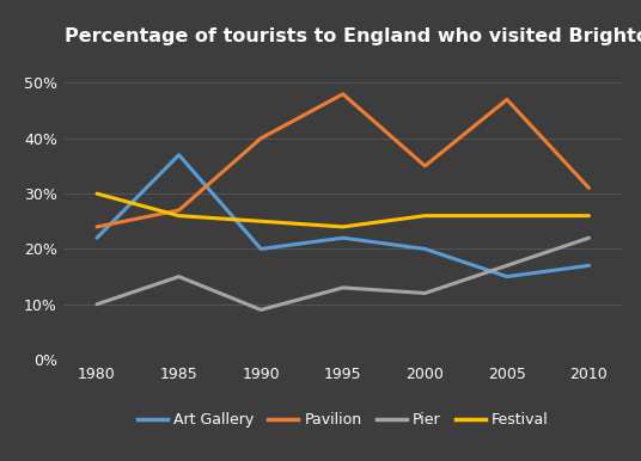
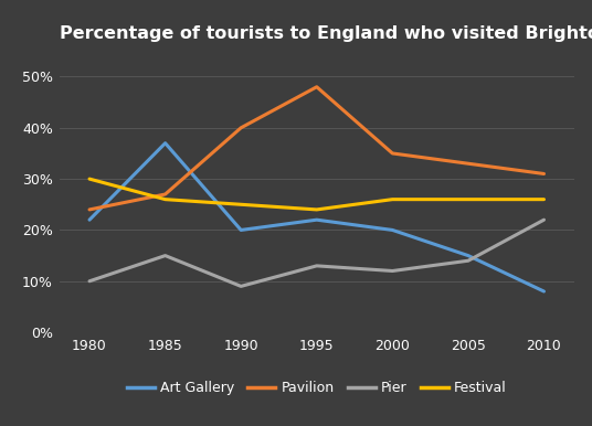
Pavilion/2005: 47% -> 33%
Pier/2005: 17% -> 14%
Art Gallery/2010: 17% -> 8%
